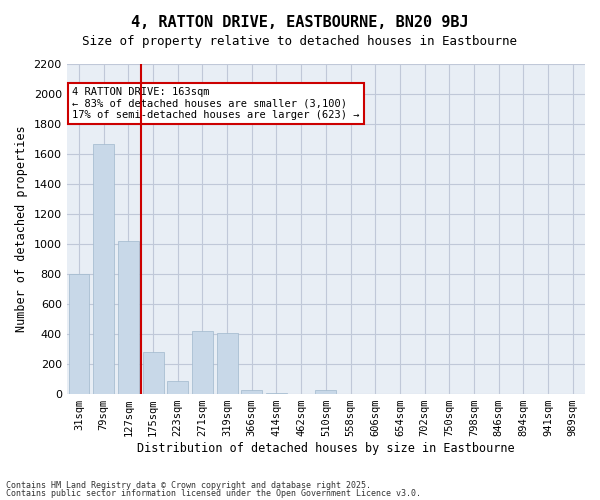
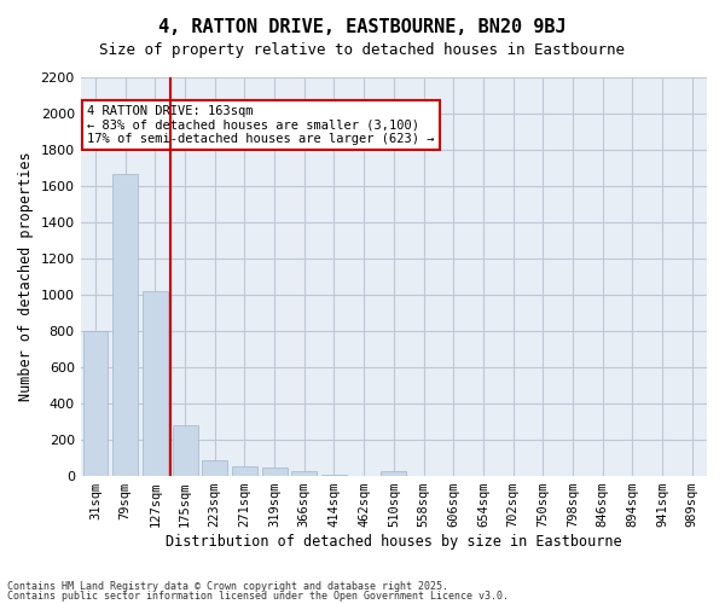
271sqm: 420 -> 60
319sqm: 410 -> 50
